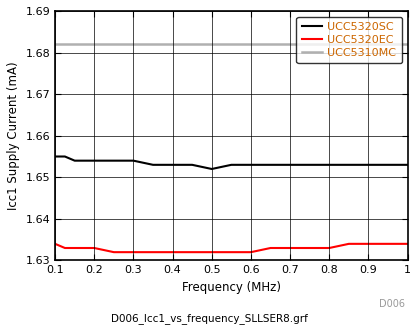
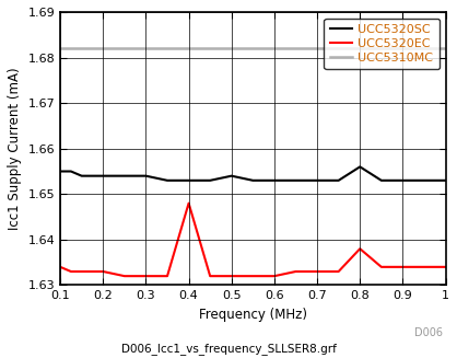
UCC5320EC/0.4: 1.632 -> 1.648
UCC5320SC/0.5: 1.652 -> 1.654
UCC5320SC/0.8: 1.653 -> 1.656
UCC5320EC/0.8: 1.633 -> 1.638
